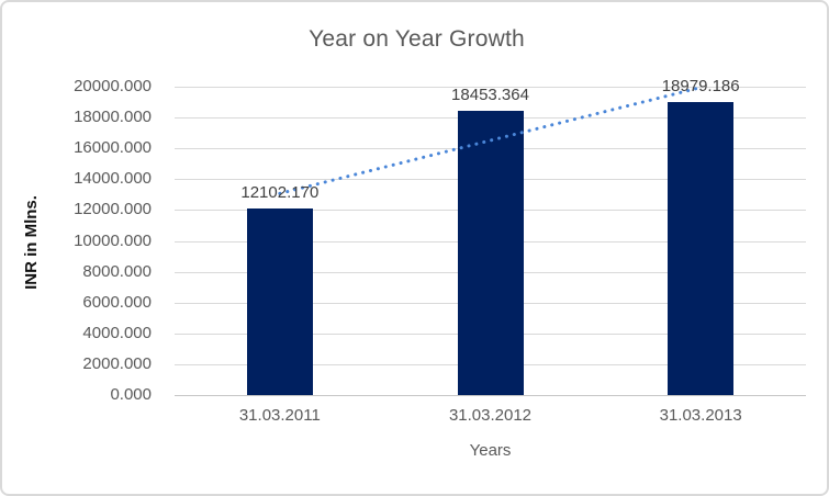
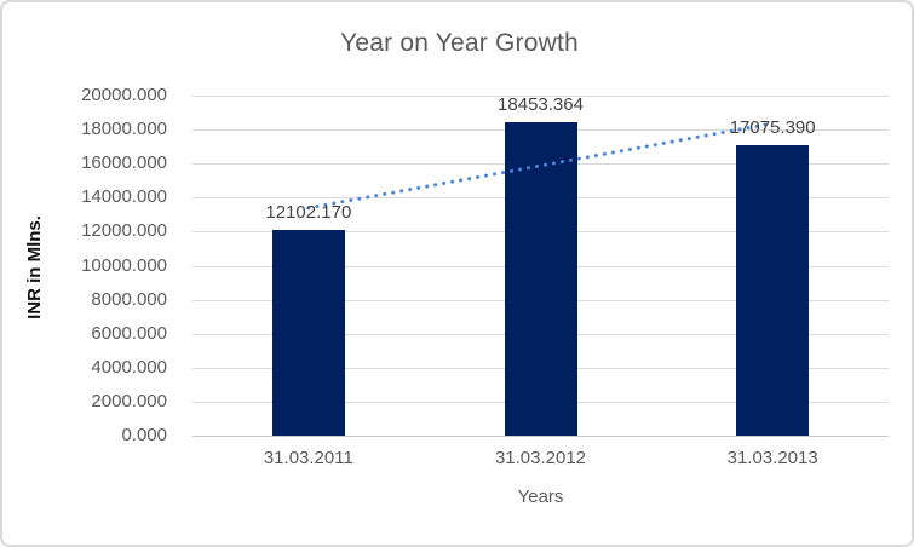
31.03.2013: 18979.186 -> 17075.390
